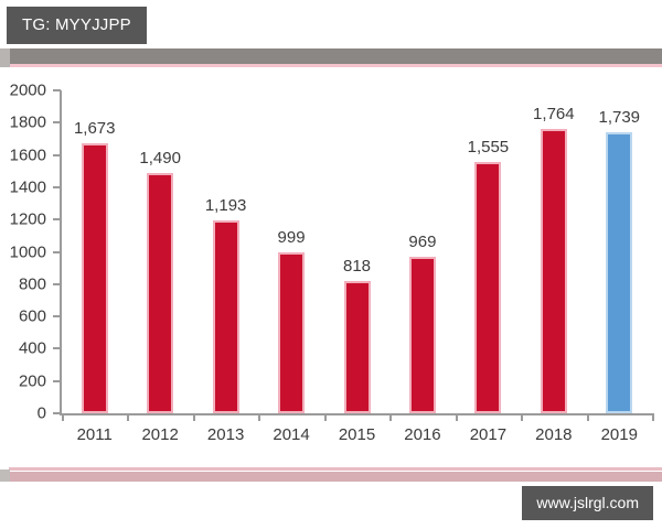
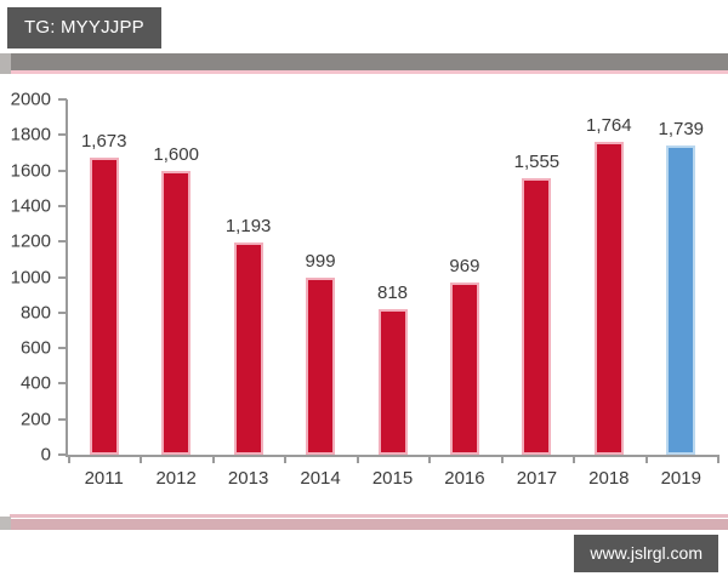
2012: 1,490 -> 1,600
